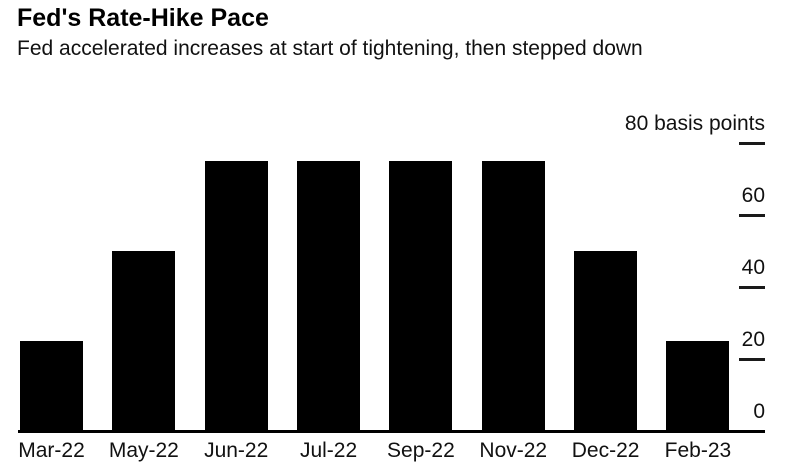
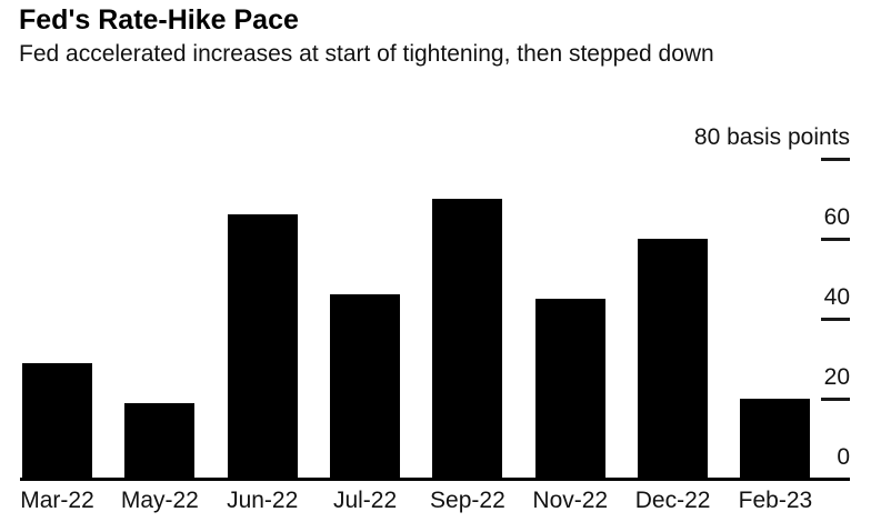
Mar-22: 25 -> 29
May-22: 50 -> 19
Jun-22: 75 -> 66
Jul-22: 75 -> 46
Sep-22: 75 -> 70
Nov-22: 75 -> 45
Dec-22: 50 -> 60
Feb-23: 25 -> 20
